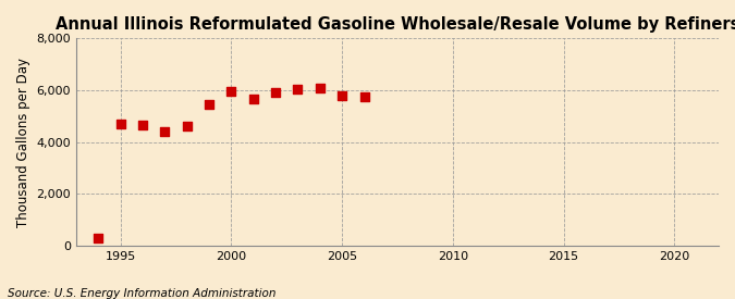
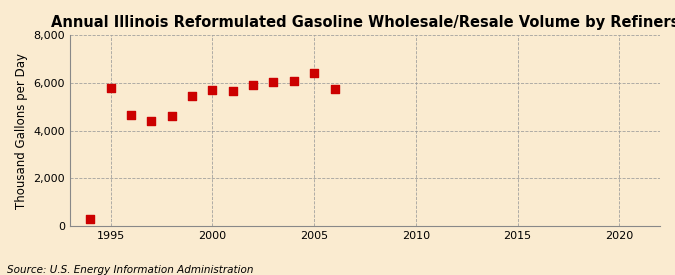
1995: 4,700 -> 5,800
2000: 5,950 -> 5,700
2005: 5,800 -> 6,400
